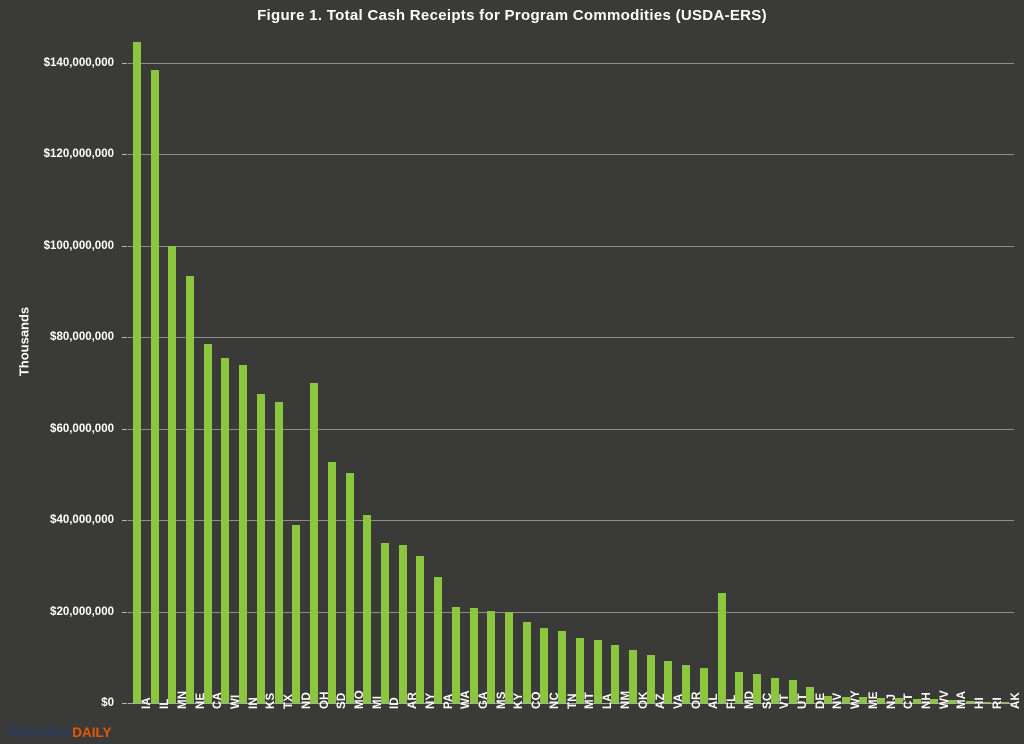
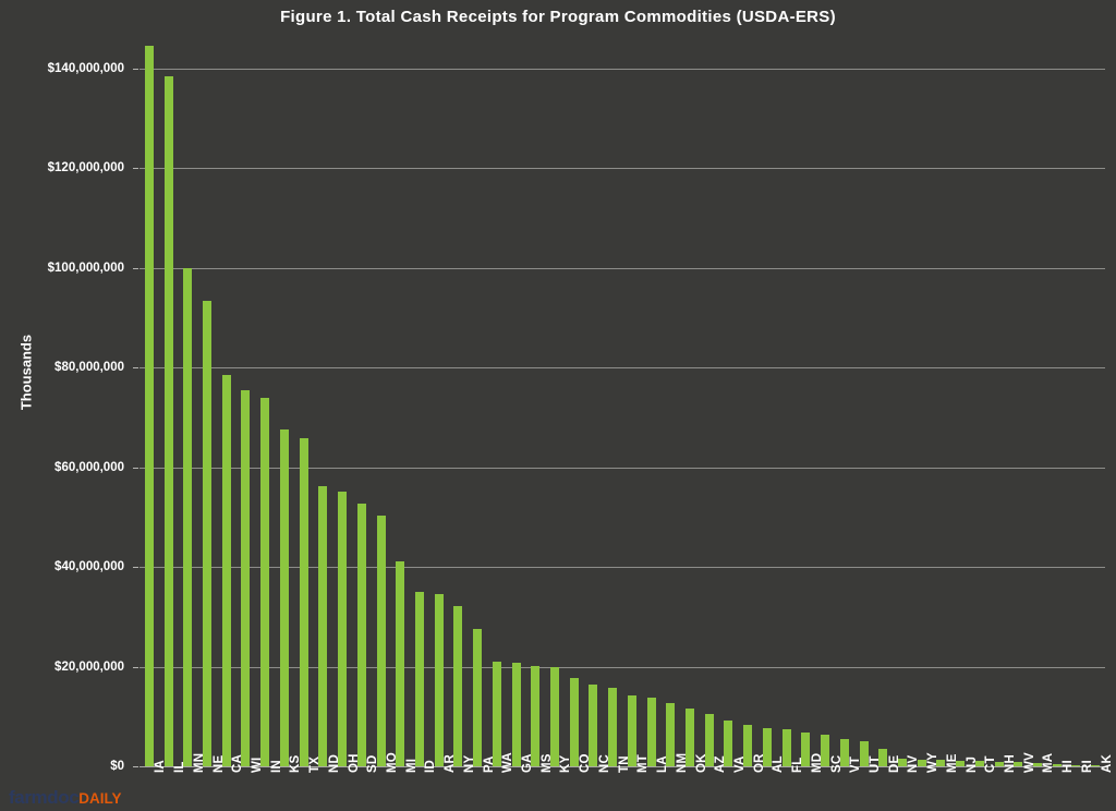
ND: $39000000 -> $56000000
OH: $70000000 -> $55000000
FL: $24000000 -> $8000000
